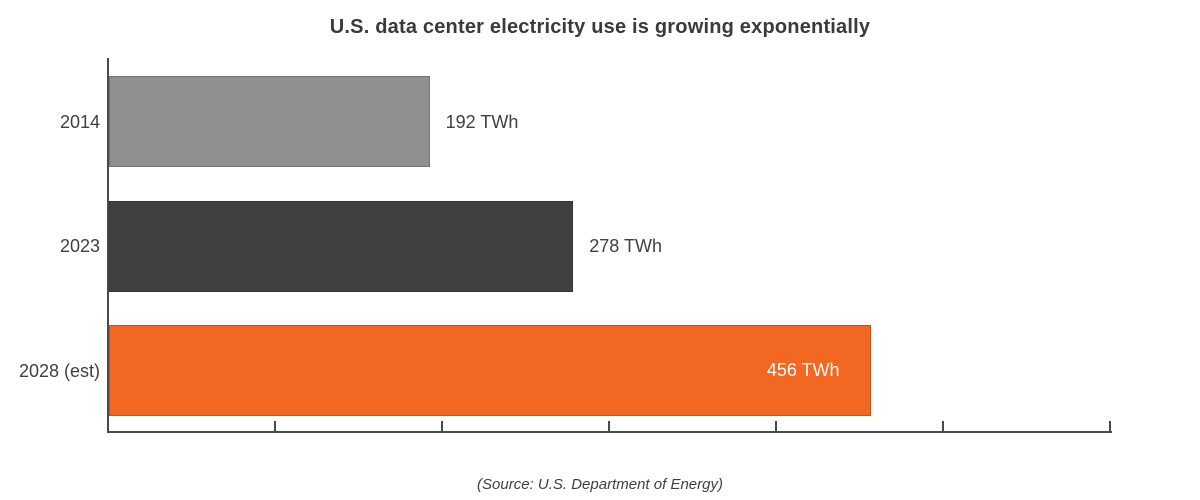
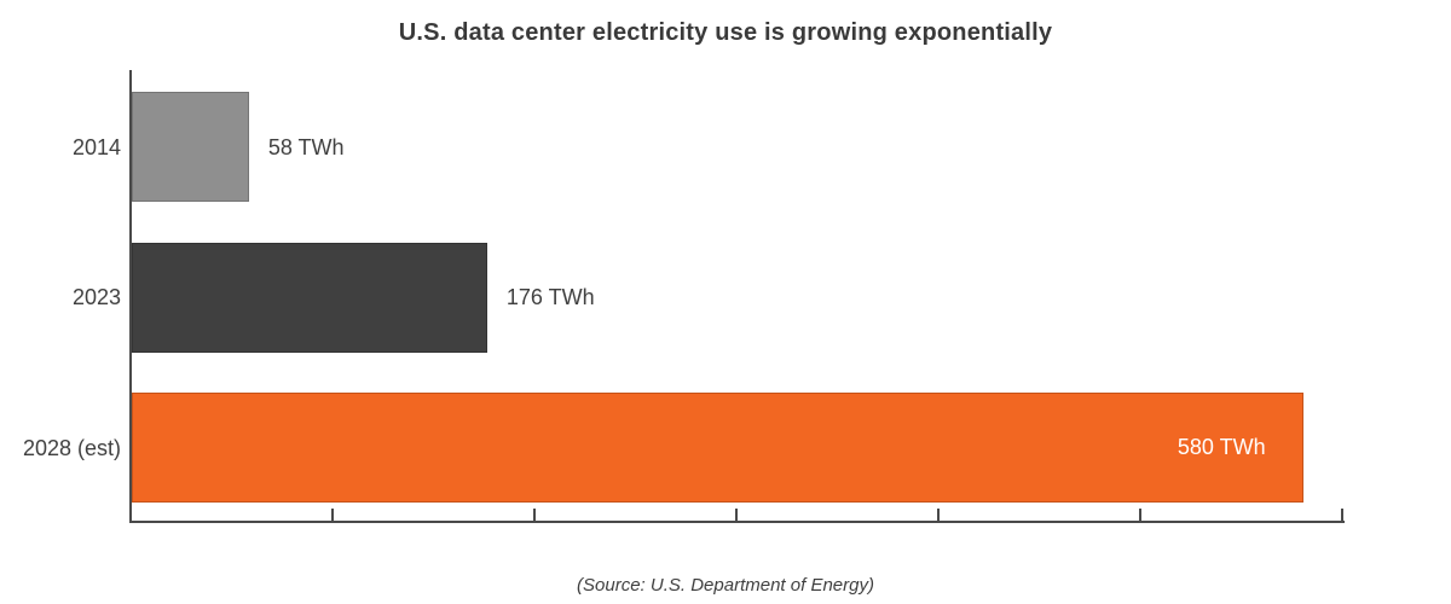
2014: 192 -> 58
2023: 278 -> 176
2028 (est): 456 -> 580
